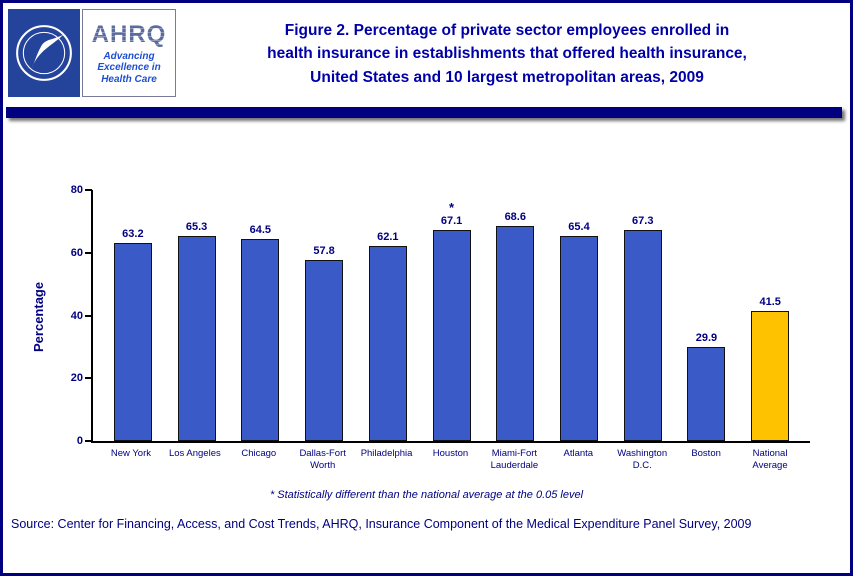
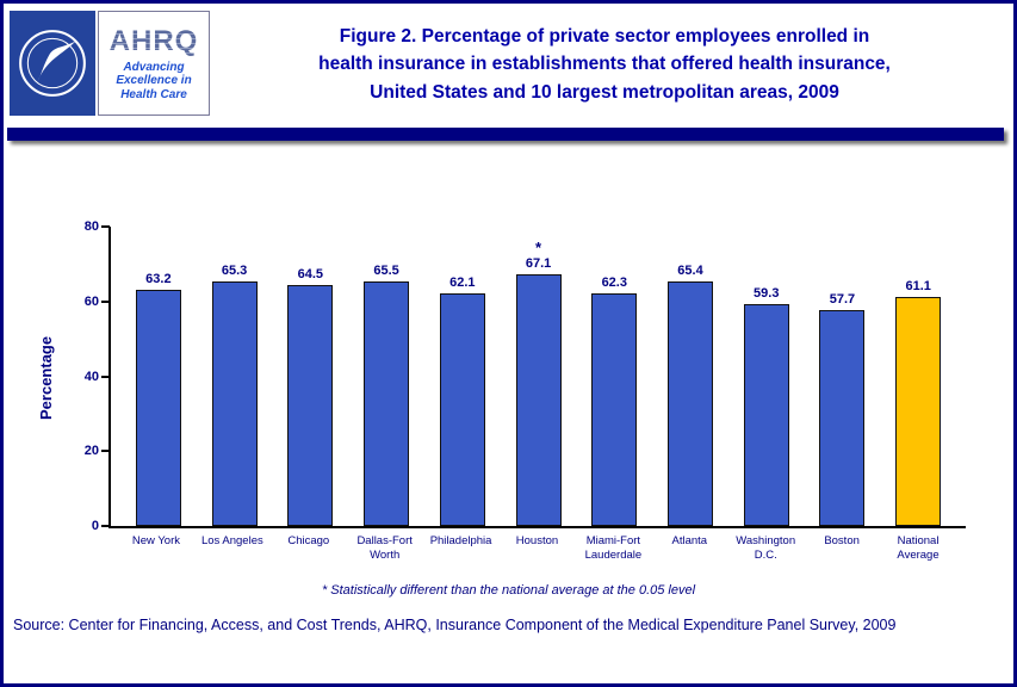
Dallas-Fort Worth: 57.8 -> 65.5
Miami-Fort Lauderdale: 68.6 -> 62.3
Washington D.C.: 67.3 -> 59.3
Boston: 29.9 -> 57.7
National Average: 41.5 -> 61.1
